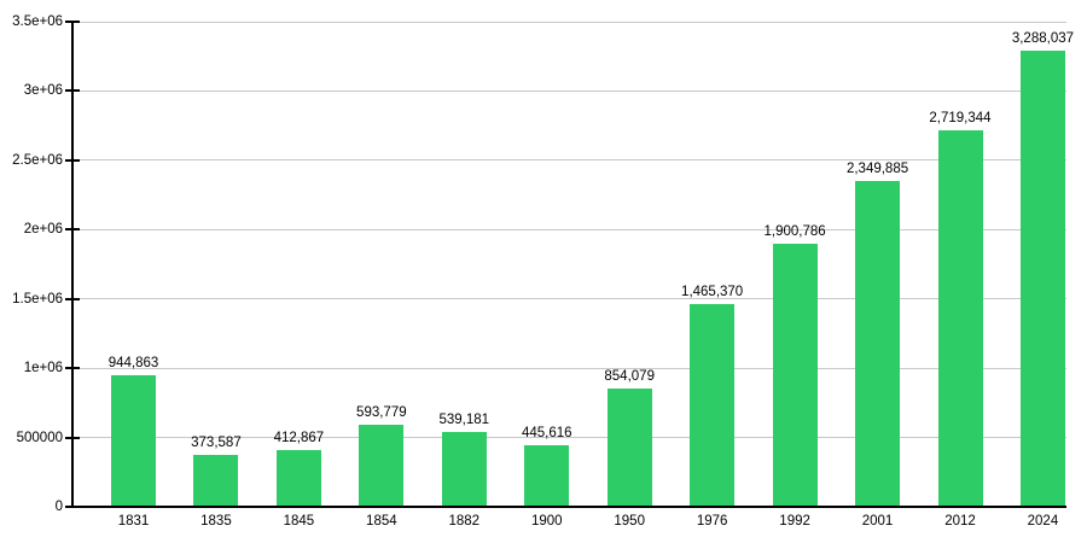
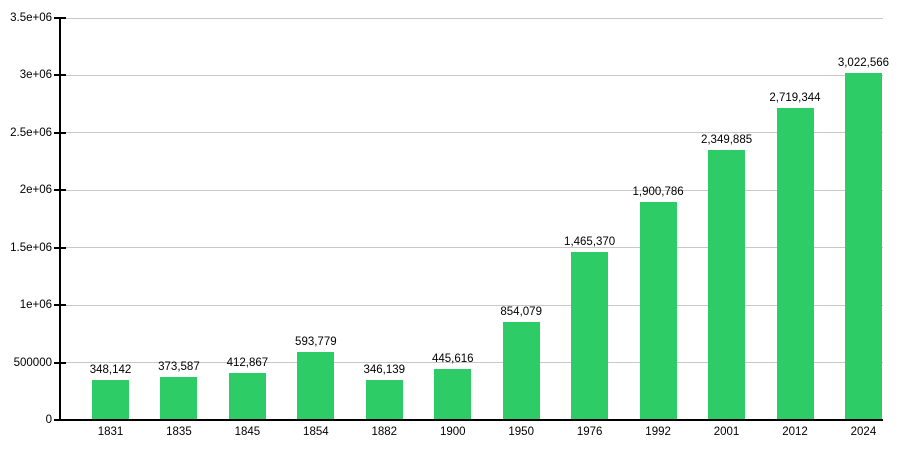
1831: 944,863 -> 348,142
1882: 539,181 -> 346,139
2024: 3,288,037 -> 3,022,566
